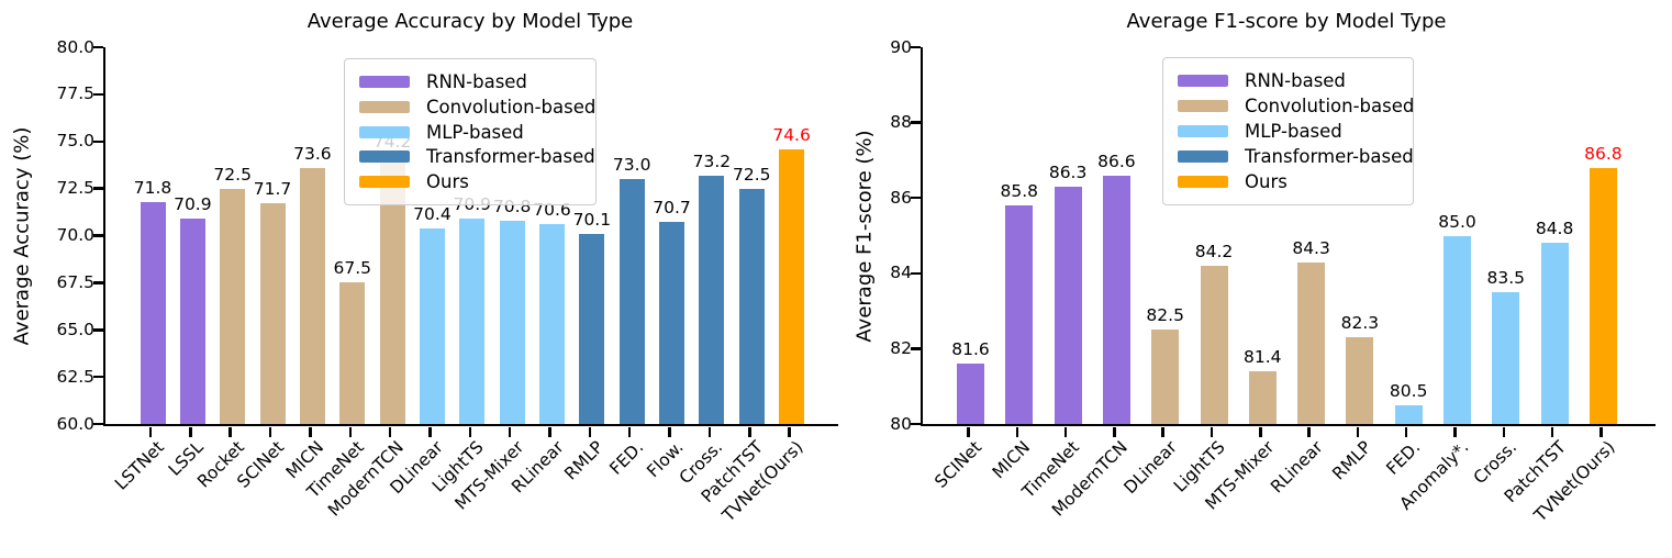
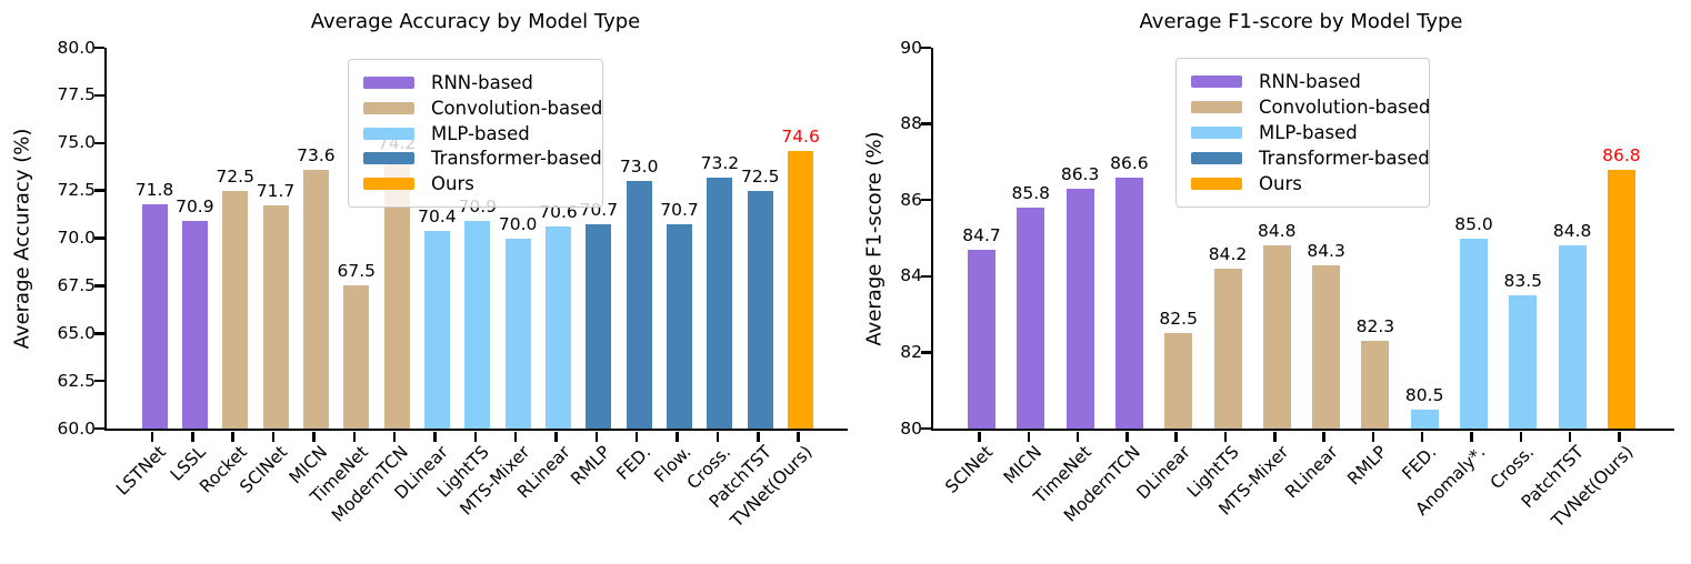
Average Accuracy by Model Type/MTS-Mixer: 70.8 -> 70.0
Average Accuracy by Model Type/RMLP: 70.1 -> 70.7
Average F1-score by Model Type/SCINet: 81.6 -> 84.7
Average F1-score by Model Type/MTS-Mixer: 81.4 -> 84.8
